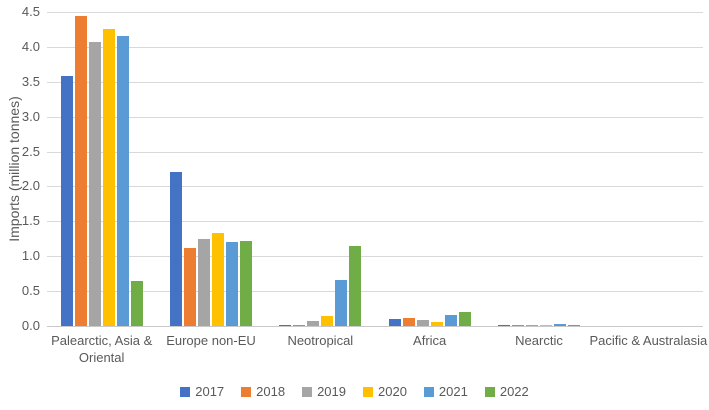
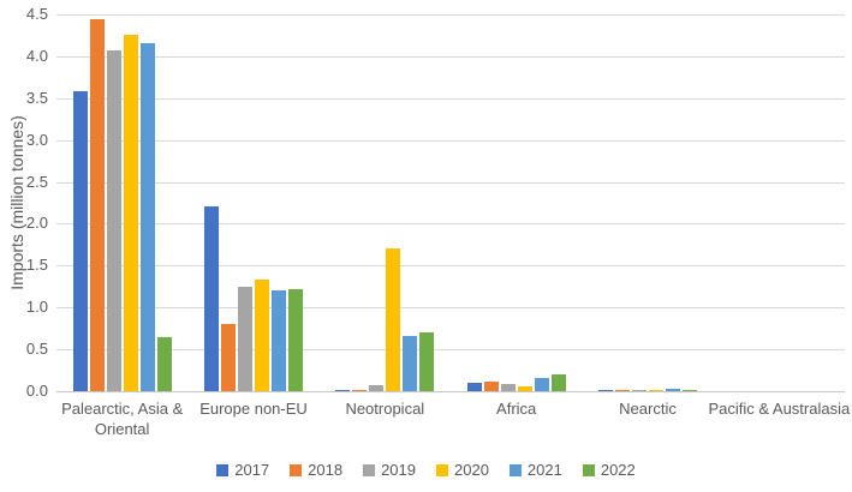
2018/Europe non-EU: 1.1 -> 0.8
2020/Neotropical: 0.1 -> 1.7
2022/Neotropical: 1.1 -> 0.7
